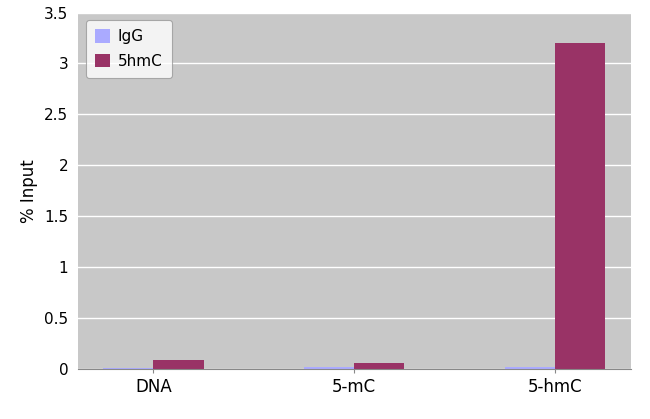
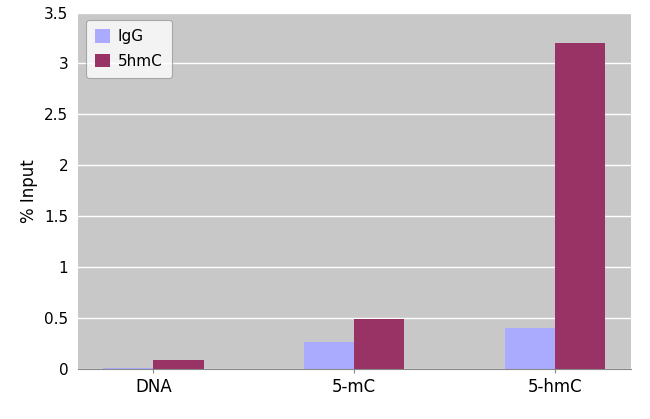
IgG/5-mC: 0.01 -> 0.26
5hmC/5-mC: 0.06 -> 0.49
IgG/5-hmC: 0.01 -> 0.40
